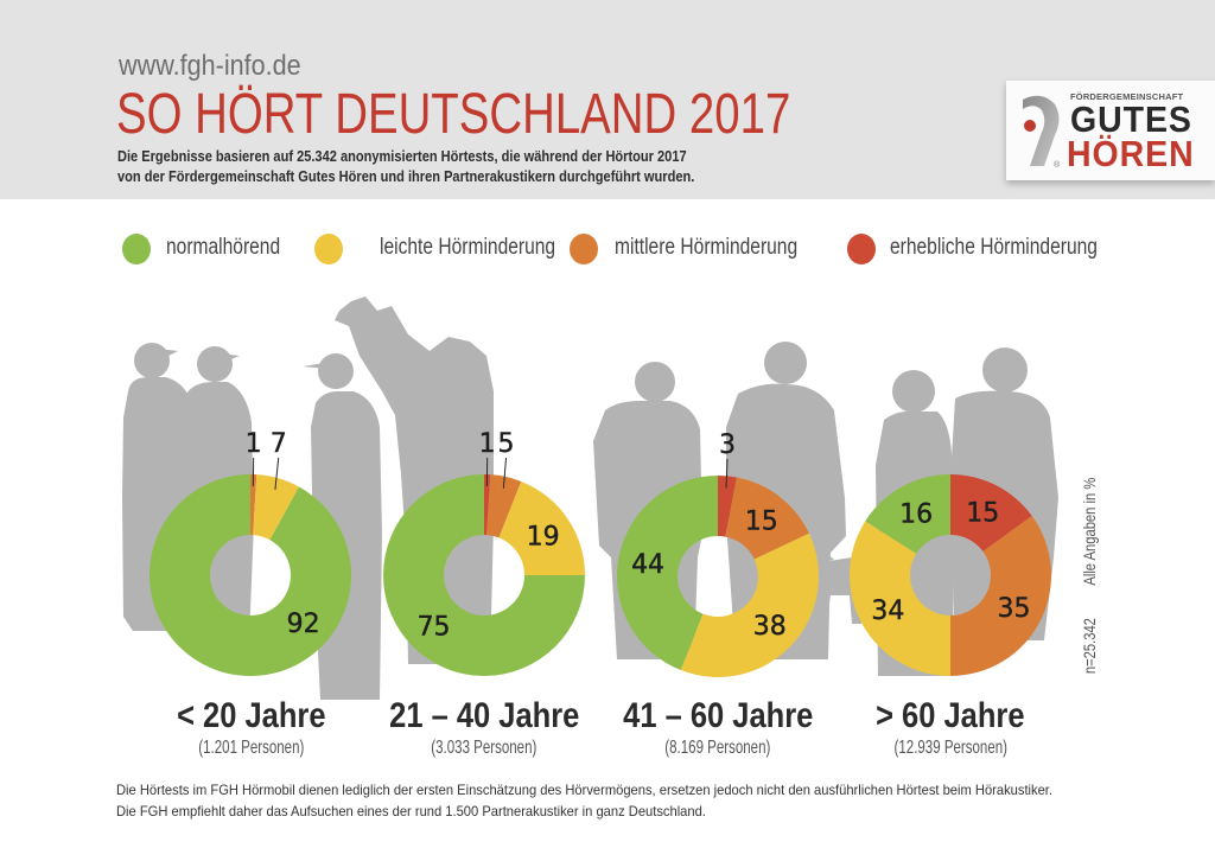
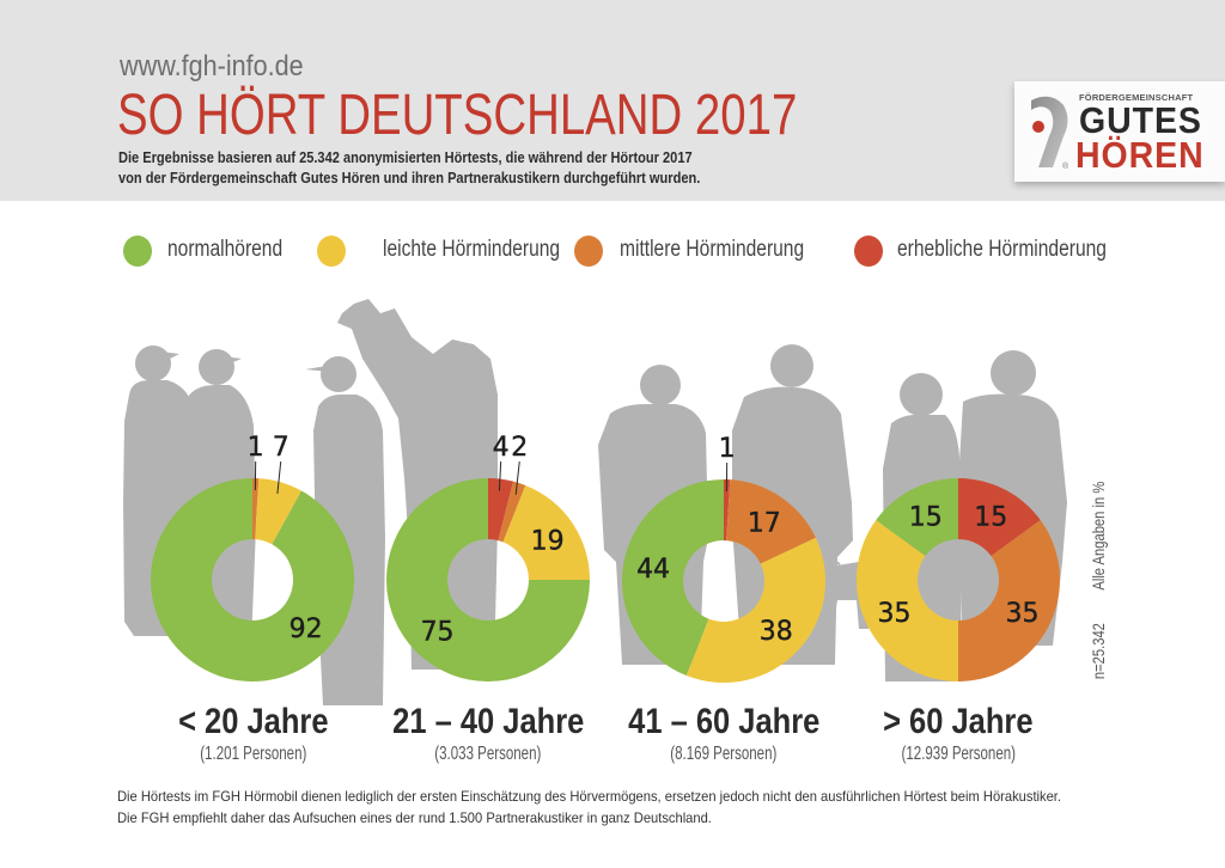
21 – 40 Jahre/erhebliche Hörminderung: 1 -> 4
21 – 40 Jahre/mittlere Hörminderung: 5 -> 2
41 – 60 Jahre/erhebliche Hörminderung: 3 -> 1
41 – 60 Jahre/mittlere Hörminderung: 15 -> 17
> 60 Jahre/leichte Hörminderung: 34 -> 35
> 60 Jahre/normalhörend: 16 -> 15
